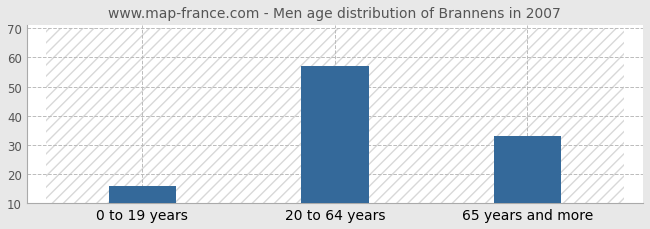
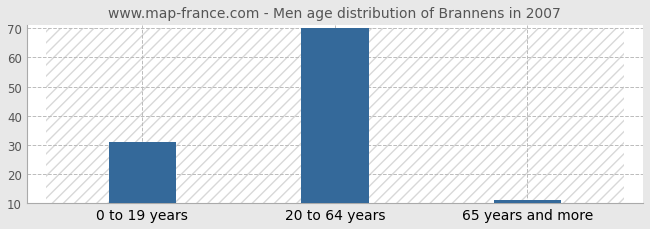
0 to 19 years: 16 -> 31
20 to 64 years: 57 -> 70
65 years and more: 33 -> 11
